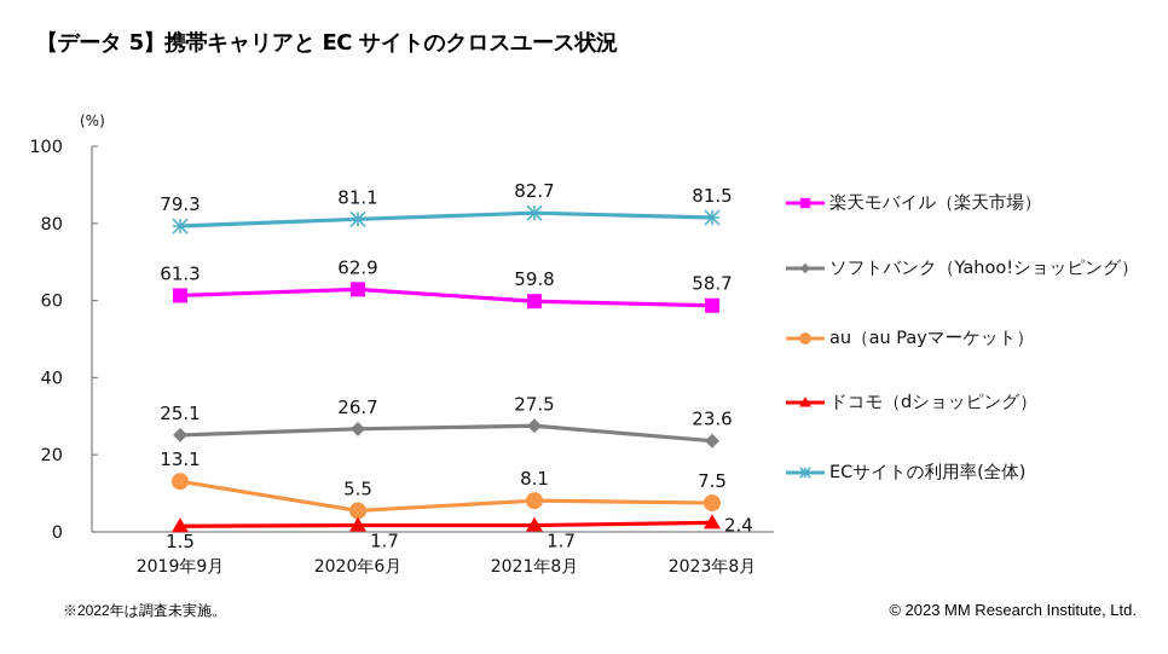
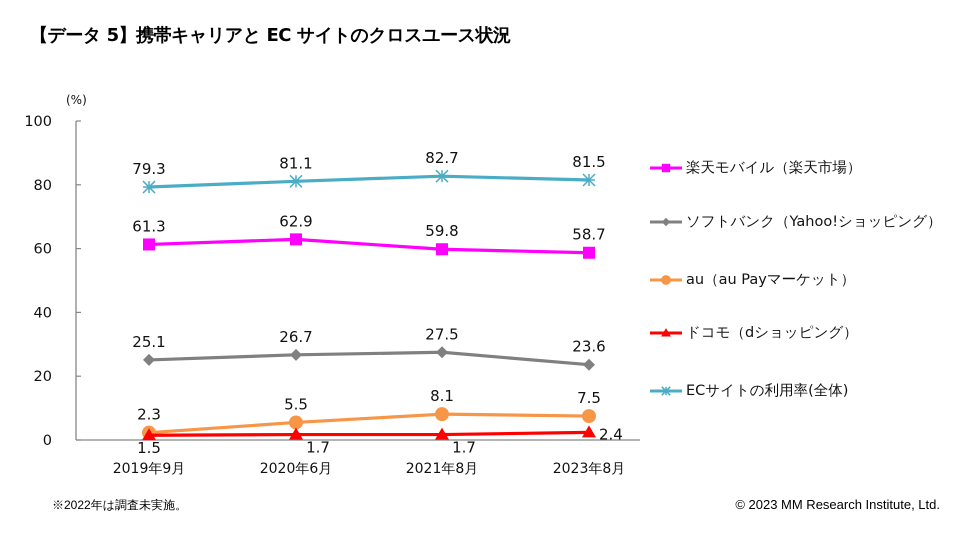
au（au Payマーケット）/2019年9月: 13.1 -> 2.3
